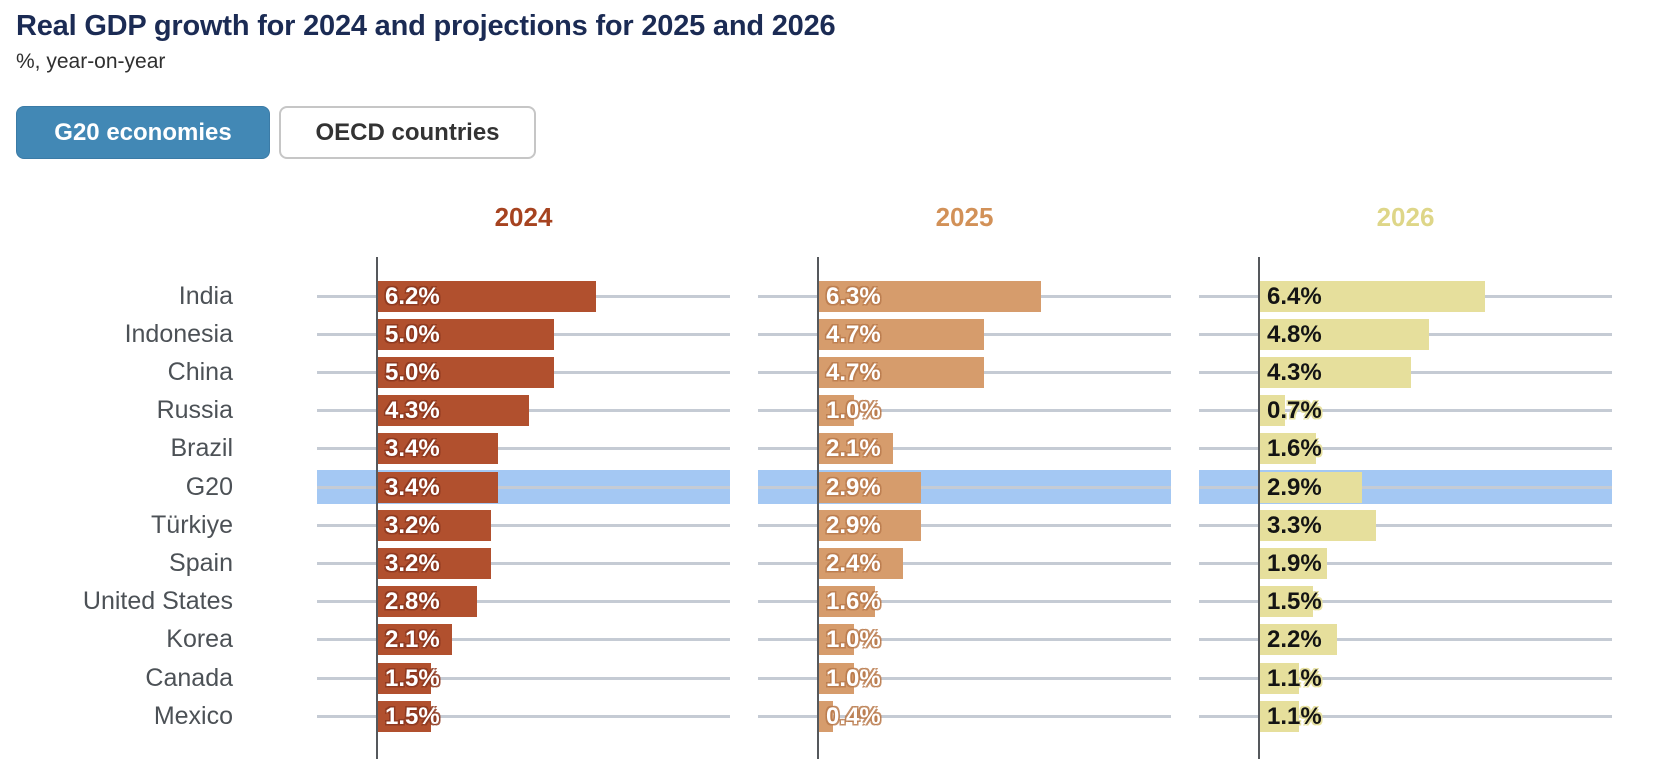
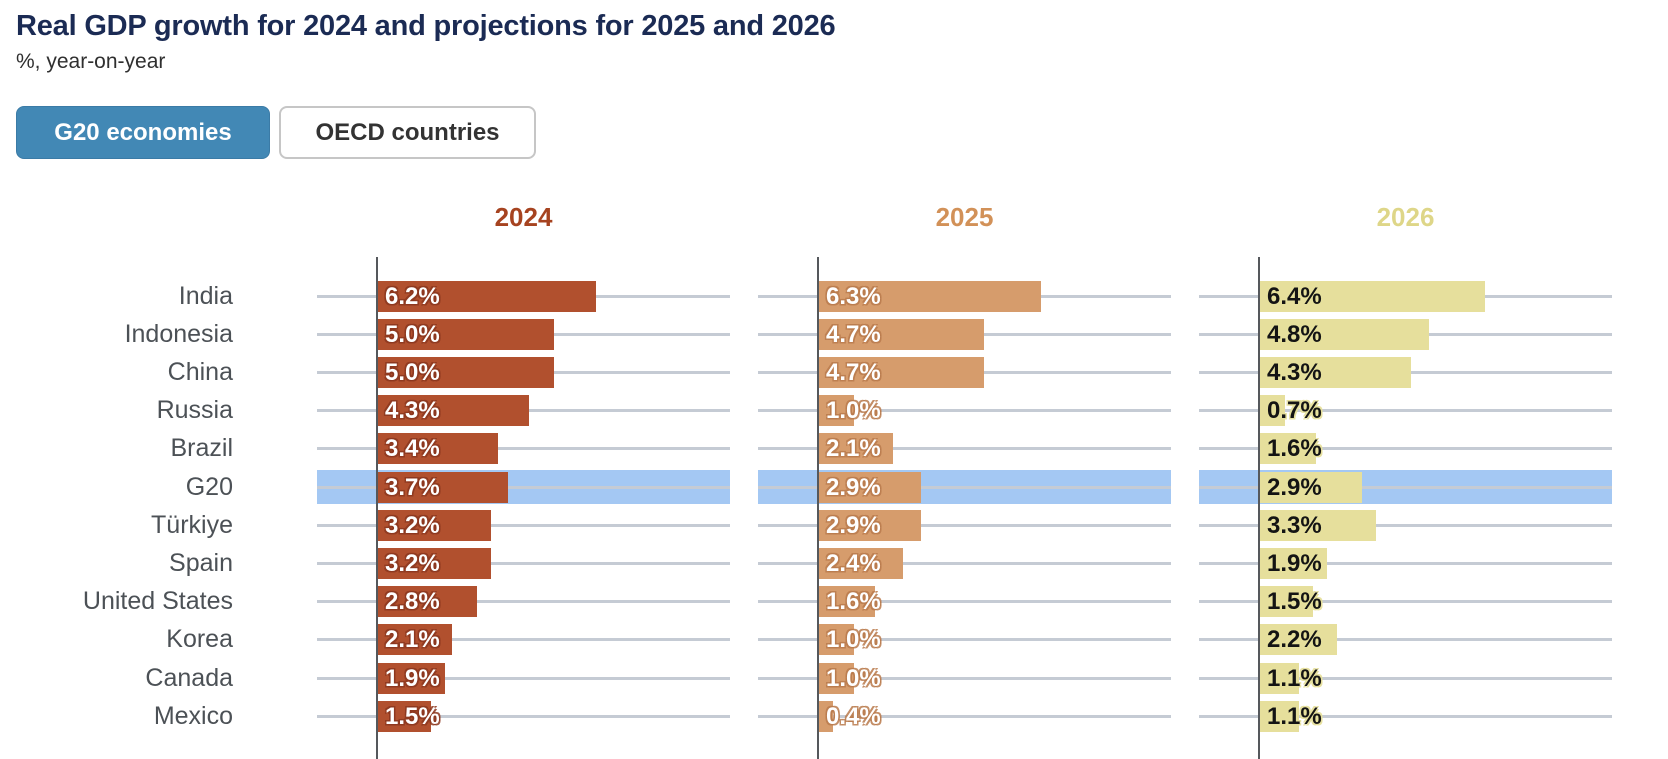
2024/G20: 3.4% -> 3.7%
2024/Canada: 1.5% -> 1.9%
